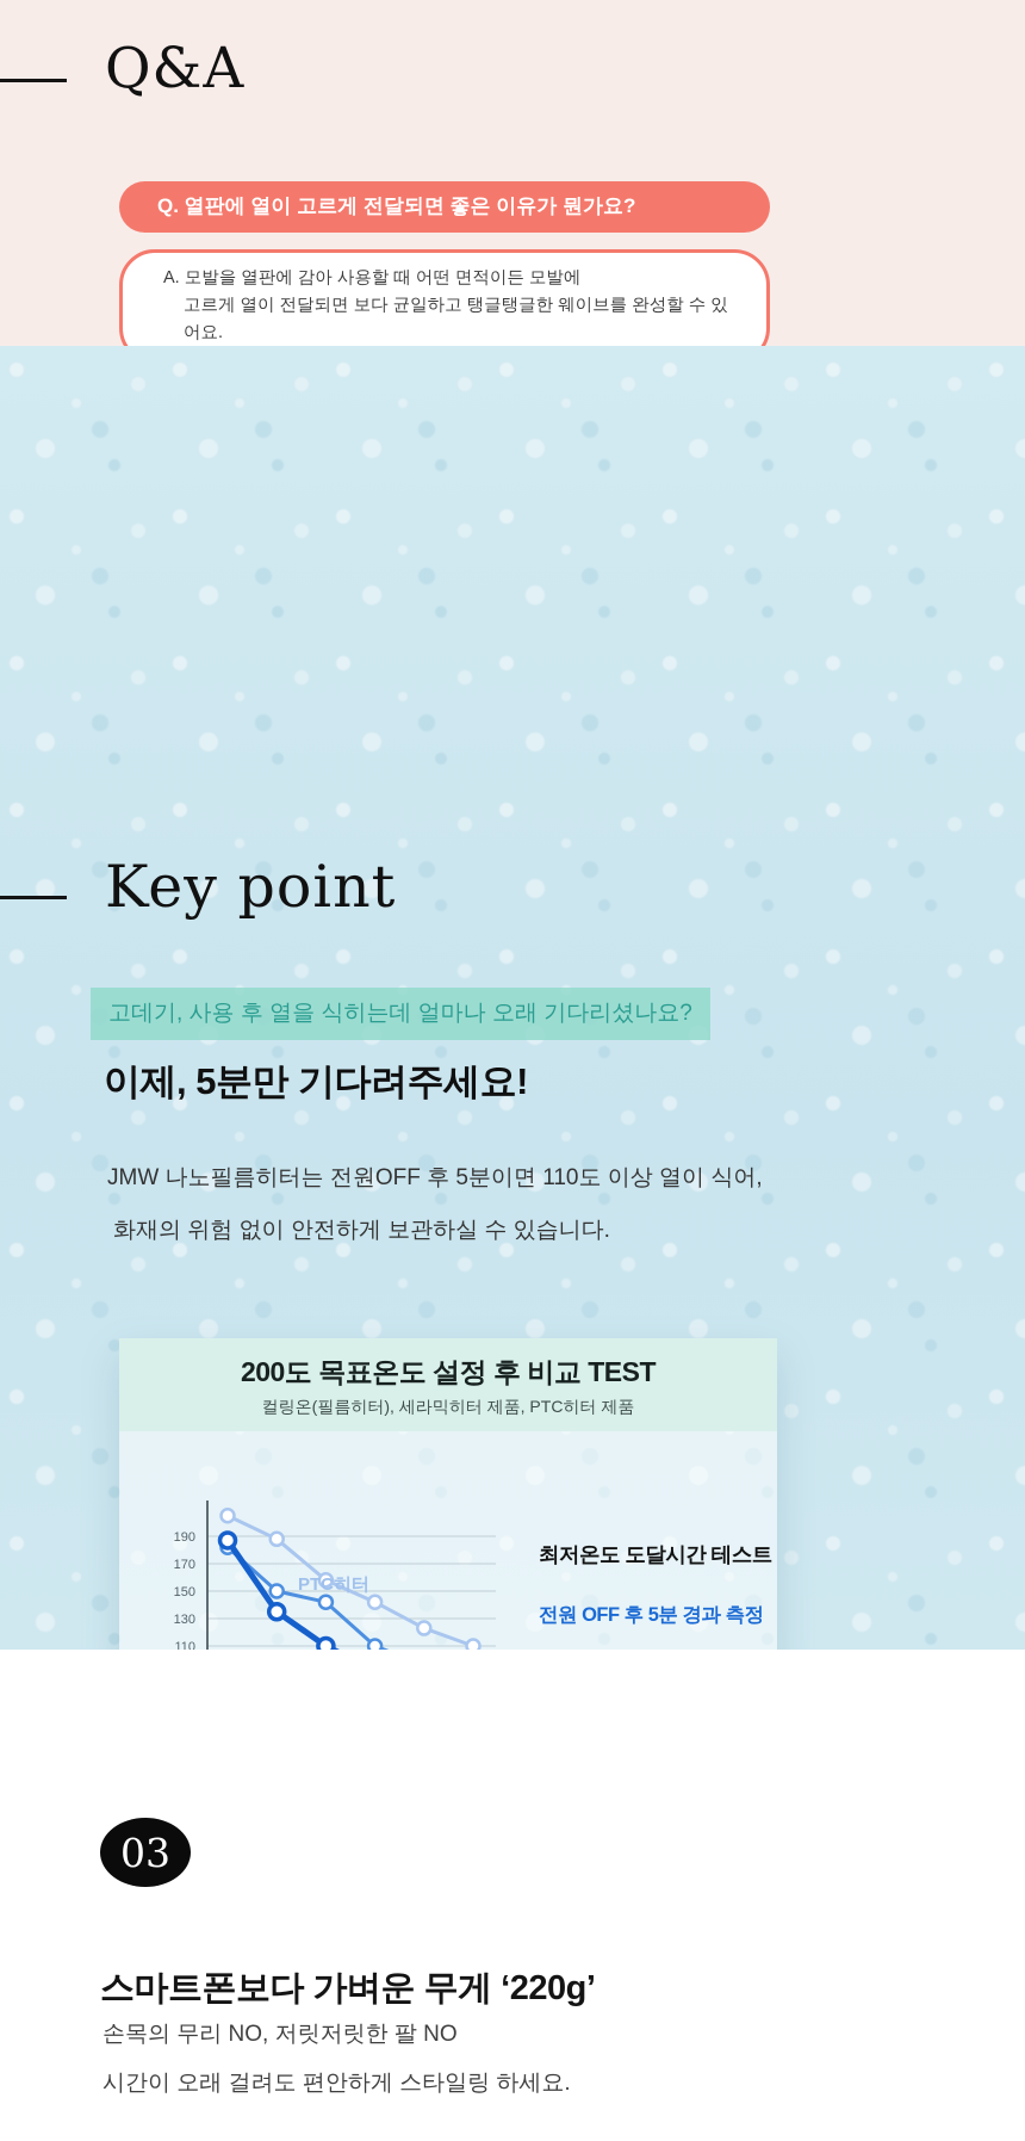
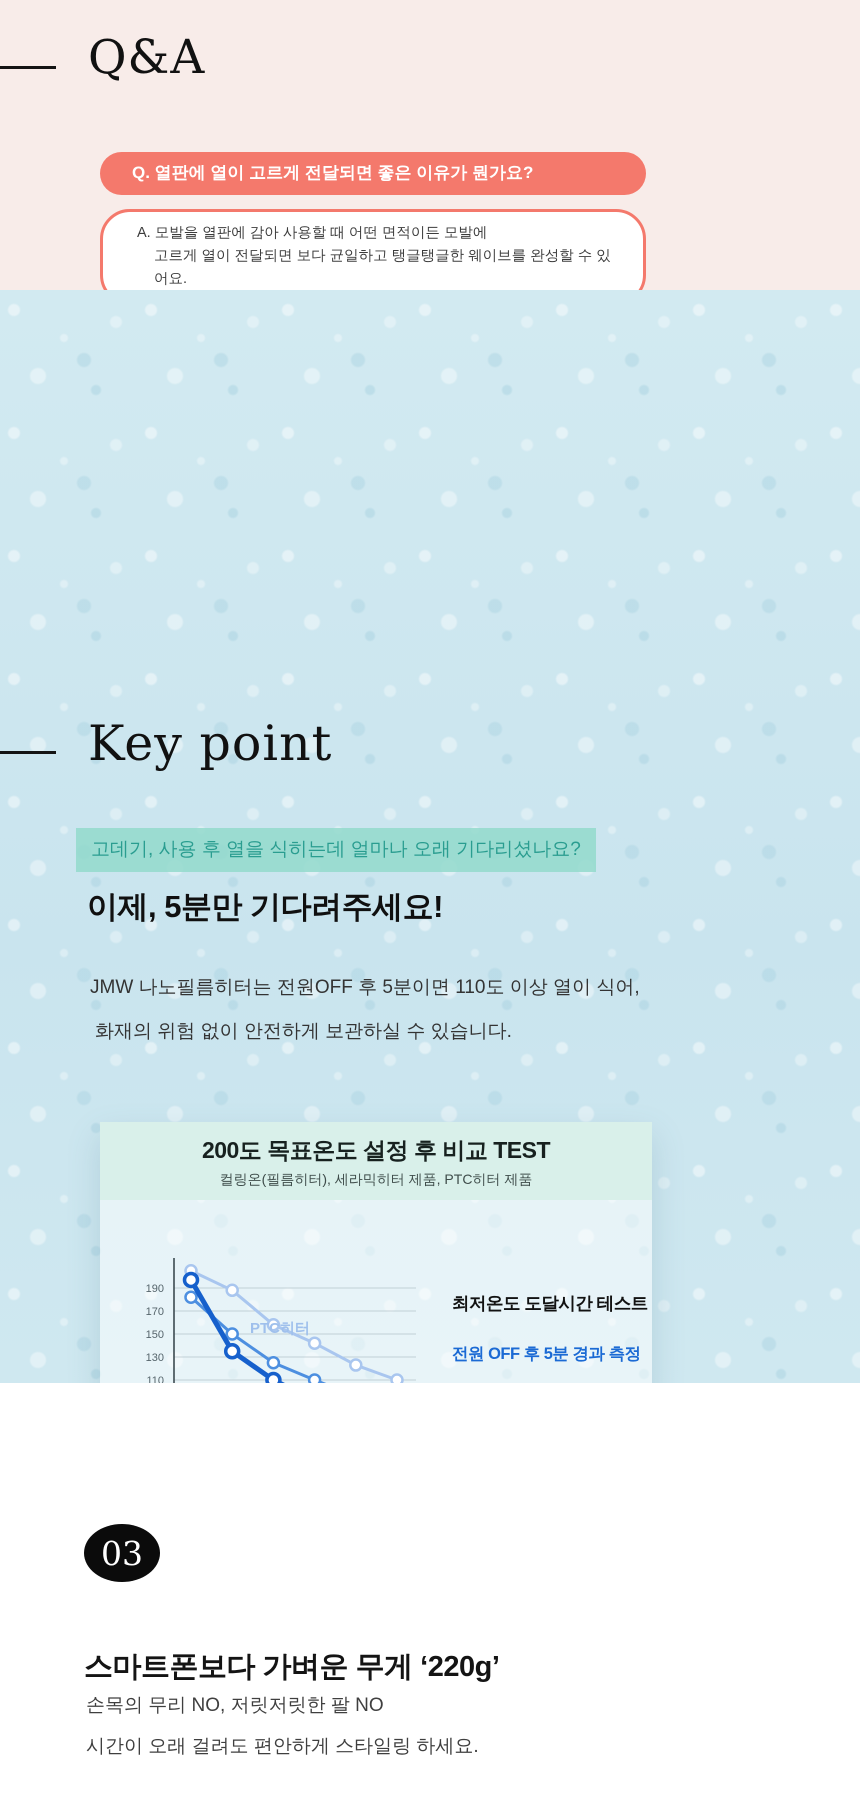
컬링온(필름히터)/-: 187 -> 197
세라믹히터/2: 142 -> 125
